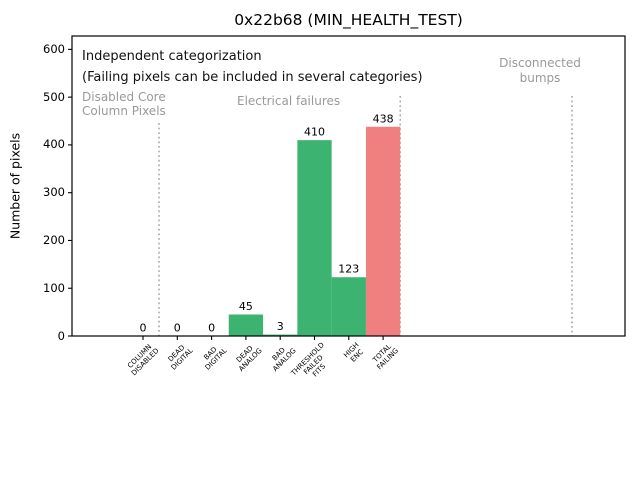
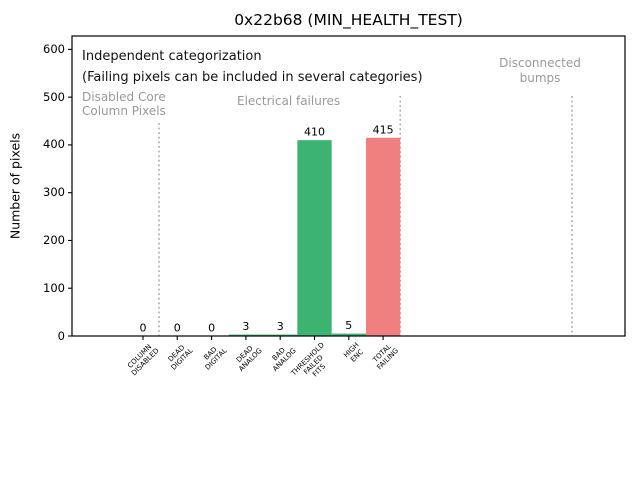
DEAD ANALOG: 45 -> 3
HIGH ENC: 123 -> 5
TOTAL FAILING: 438 -> 415
